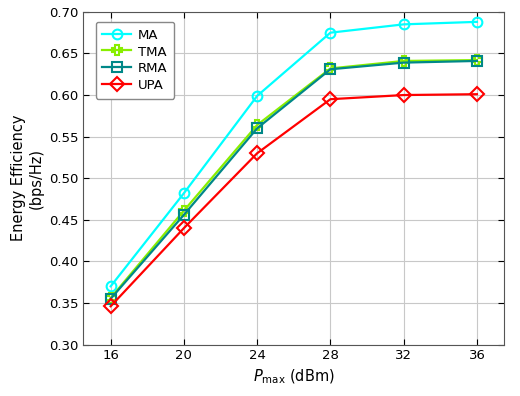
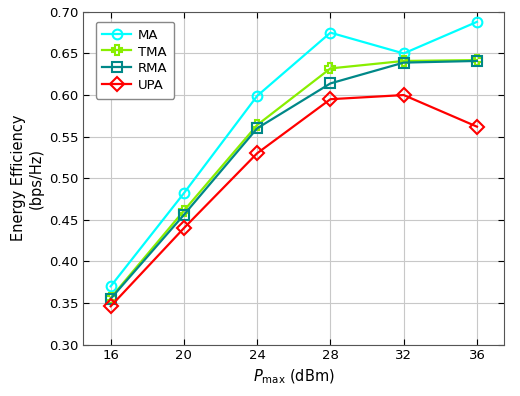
RMA/28: 0.631 -> 0.614
MA/32: 0.685 -> 0.650
UPA/36: 0.601 -> 0.562
